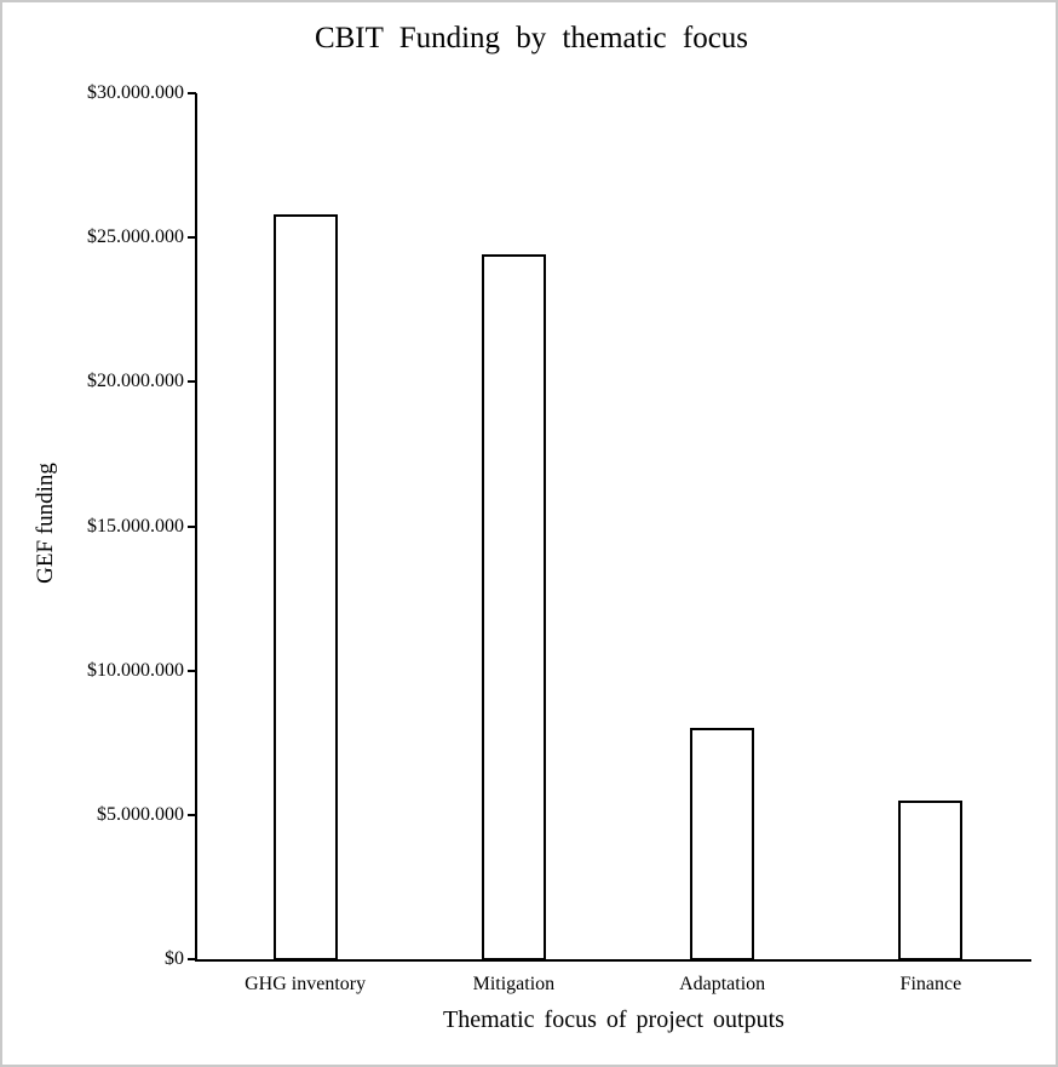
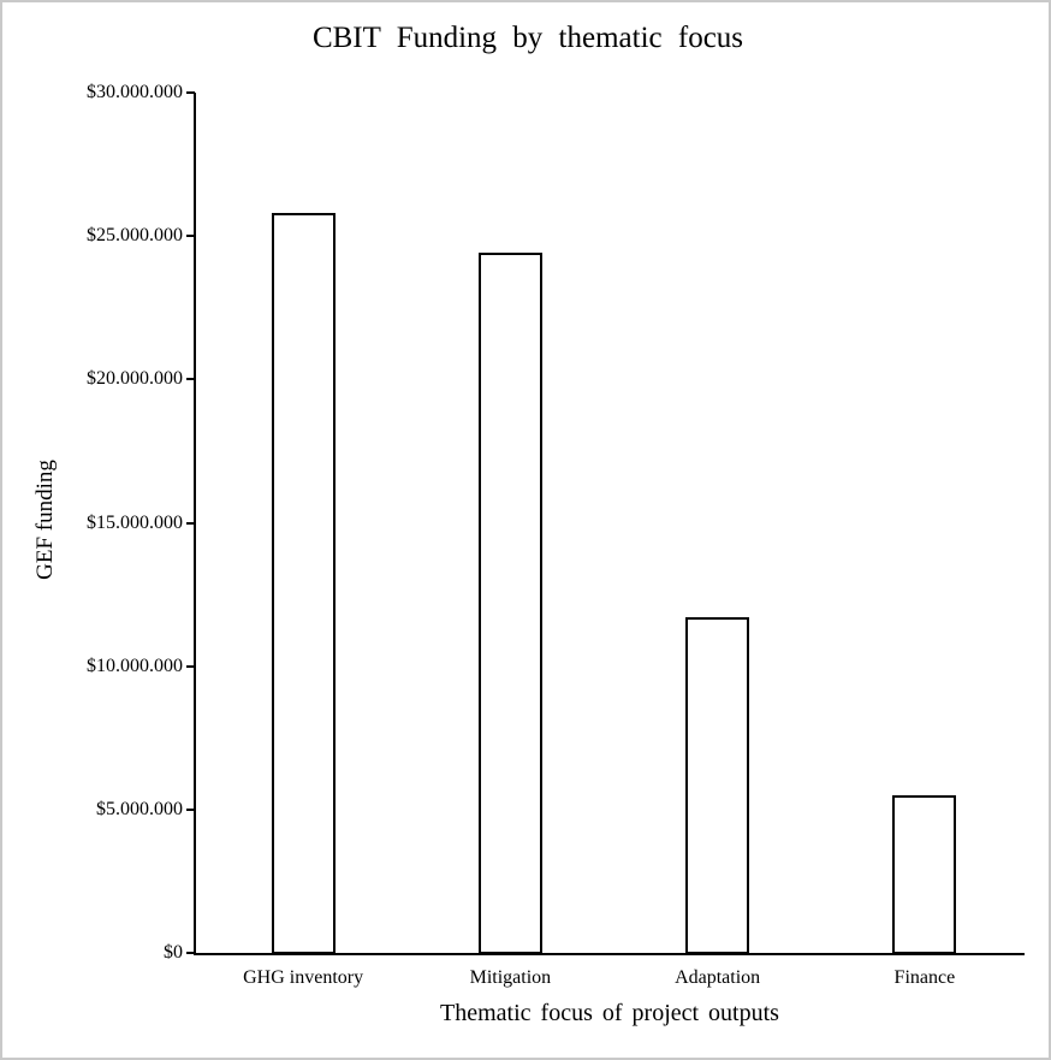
Adaptation: $8000000 -> $11700000
